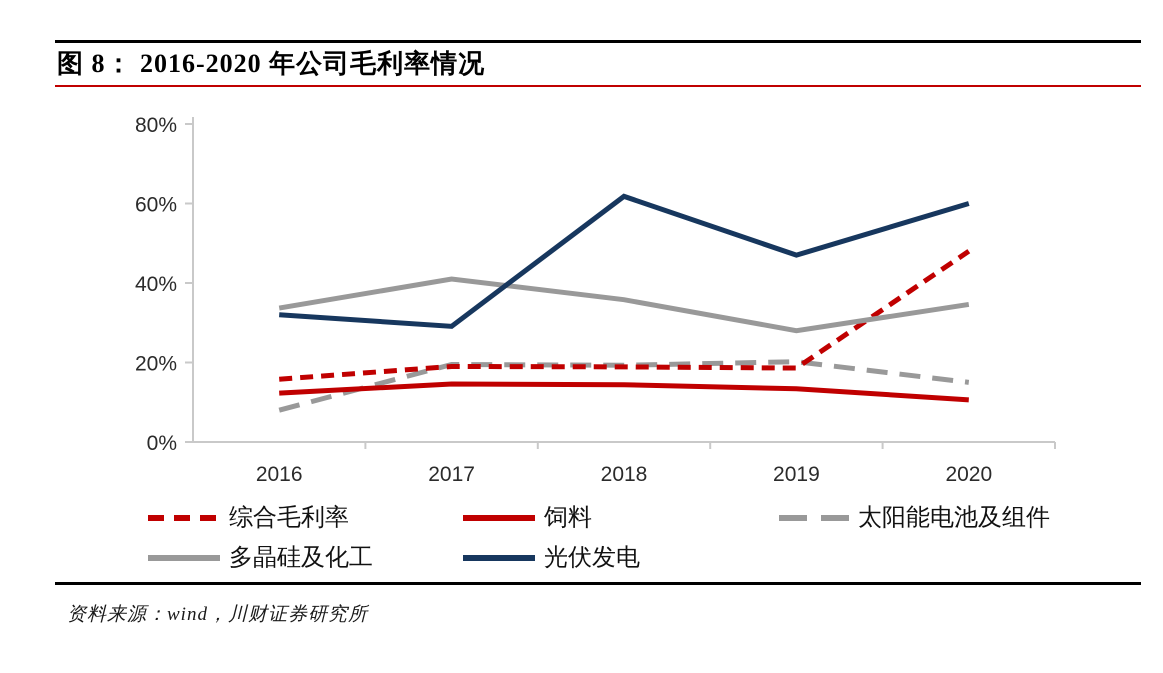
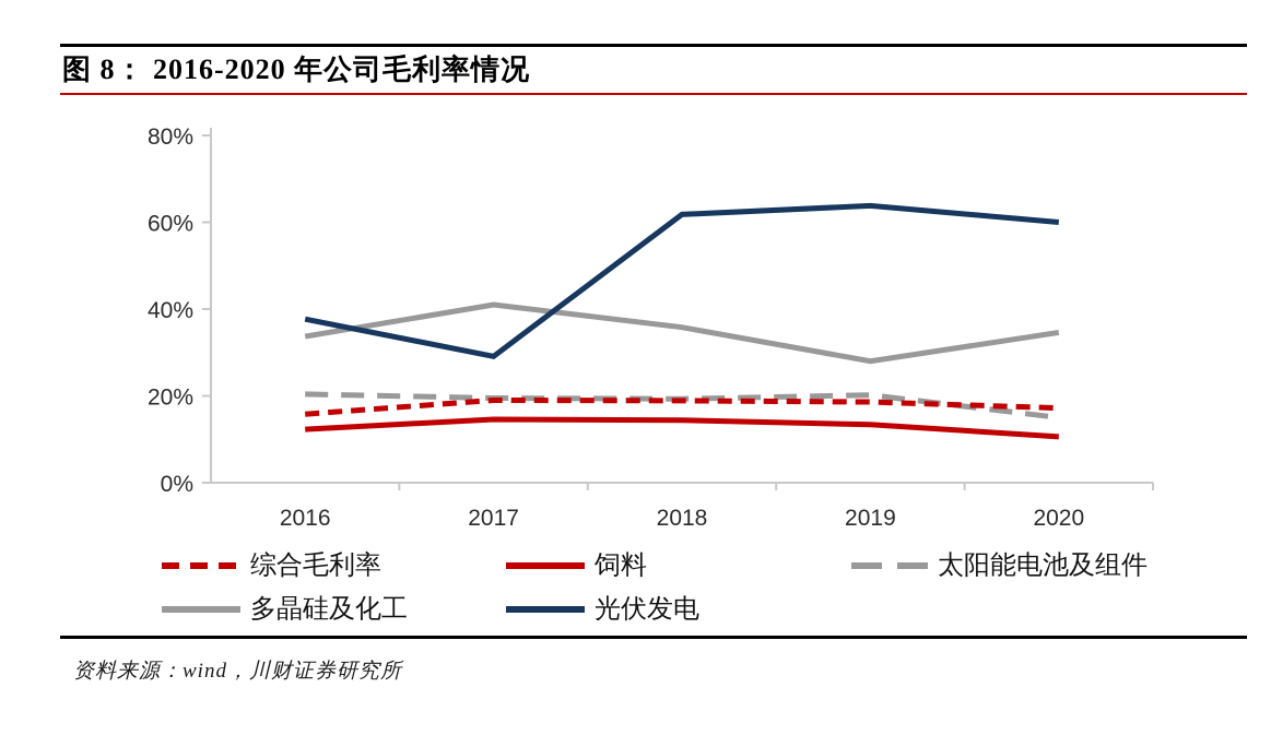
太阳能电池及组件/2016: 8% -> 20%
光伏发电/2016: 32% -> 38%
光伏发电/2019: 47% -> 64%
综合毛利率/2020: 48% -> 17%
